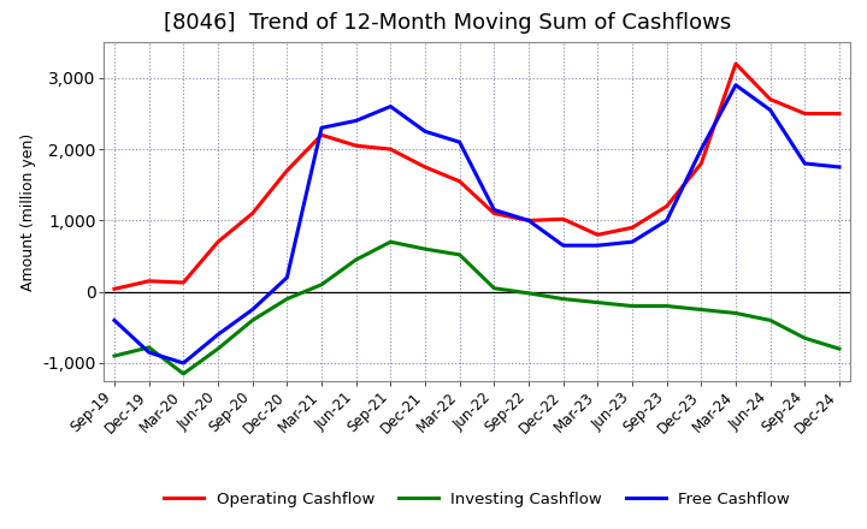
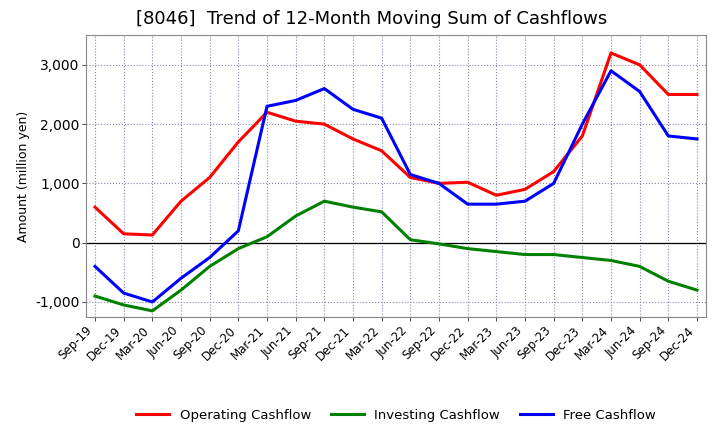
Operating Cashflow/Sep-19: 40 -> 600
Investing Cashflow/Dec-19: -780 -> -1,050
Operating Cashflow/Jun-24: 2,700 -> 3,000
